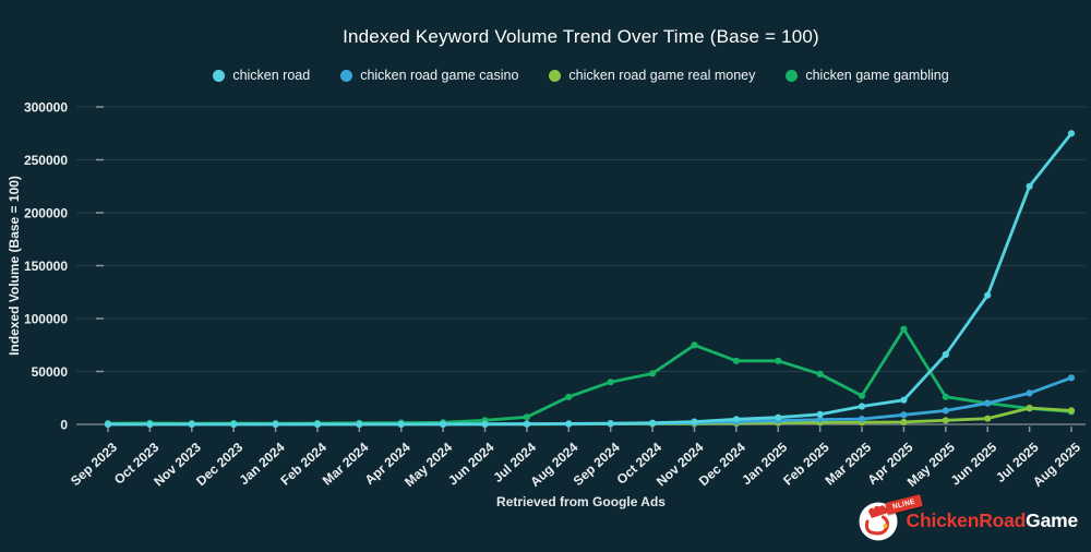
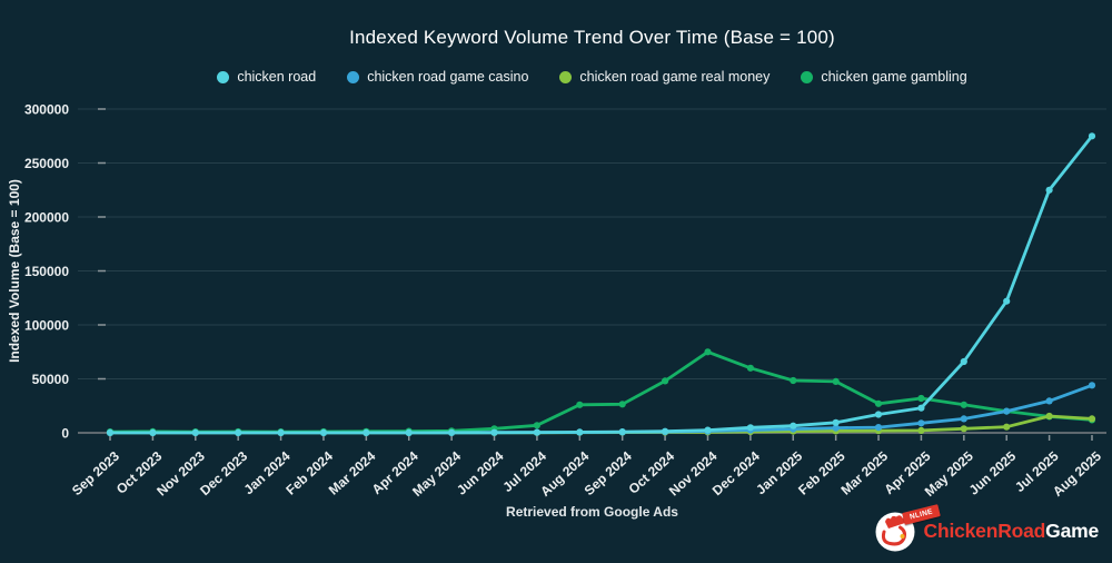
chicken game gambling/Sep 2024: 40000 -> 30000
chicken game gambling/Jan 2025: 60000 -> 50000
chicken game gambling/Apr 2025: 90000 -> 30000
